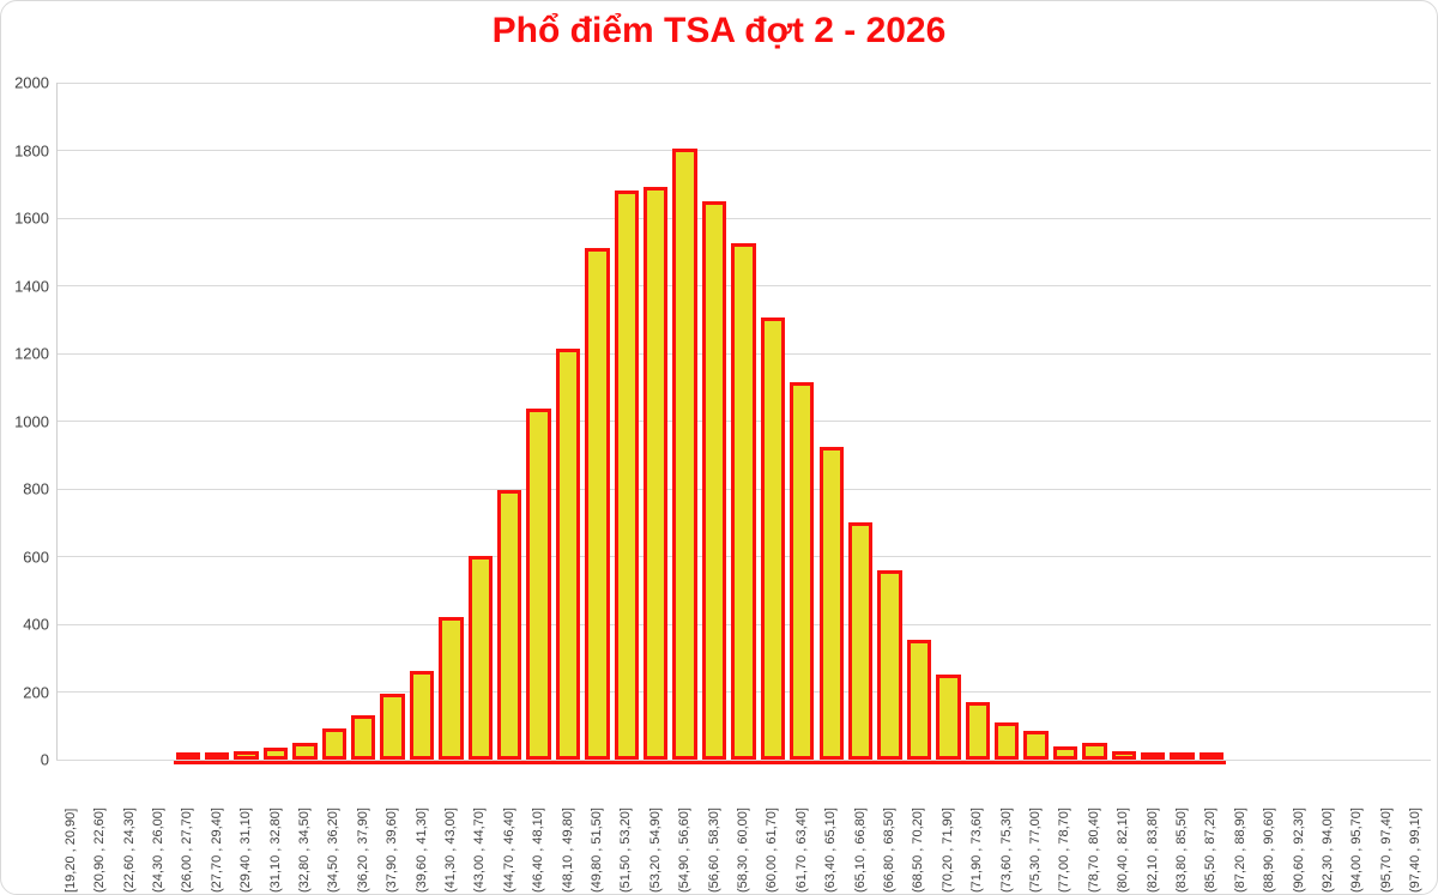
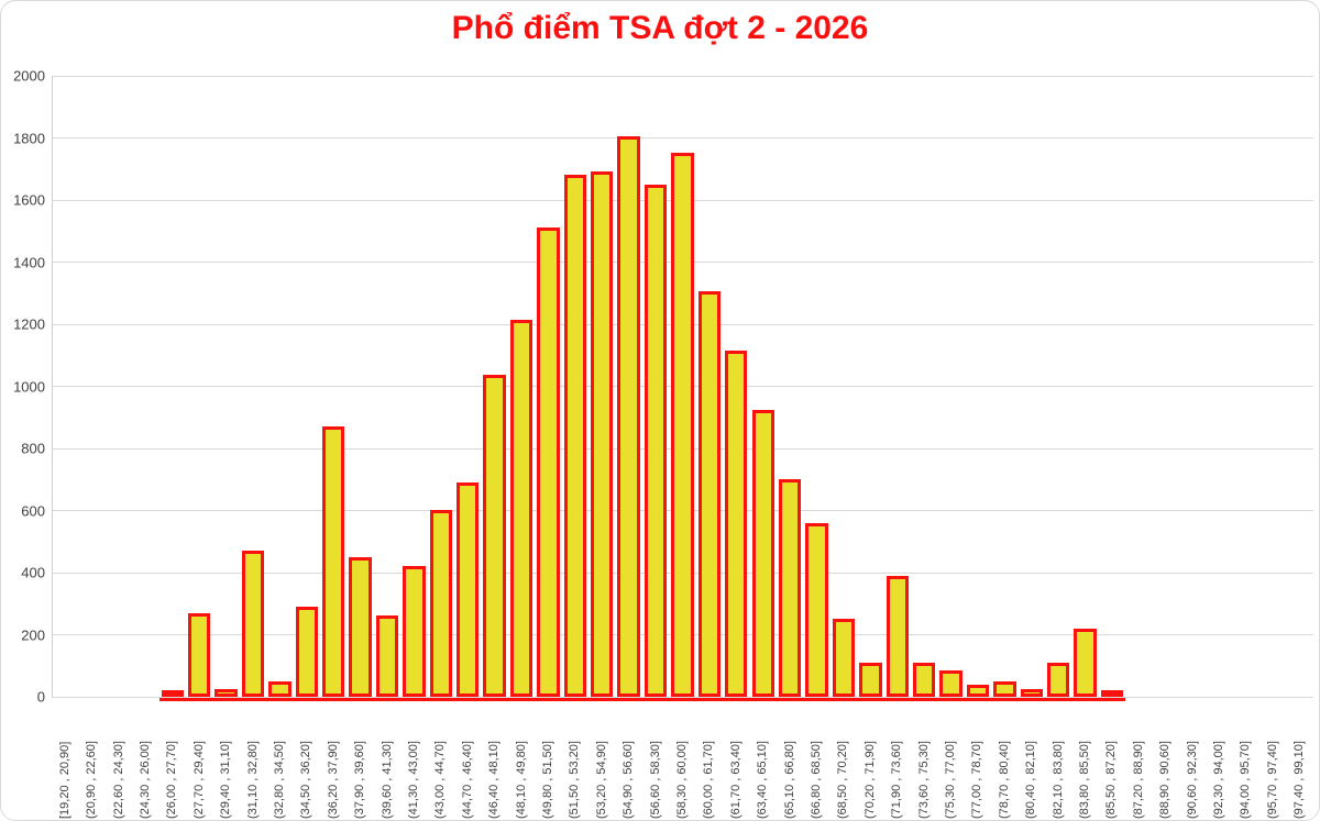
(27,70 , 29,40]: 10 -> 260
(31,10 , 32,80]: 20 -> 460
(34,50 , 36,20]: 80 -> 280
(36,20 , 37,90]: 120 -> 860
(37,90 , 39,60]: 180 -> 440
(44,70 , 46,40]: 780 -> 680
(58,30 , 60,00]: 1520 -> 1740
(68,50 , 70,20]: 340 -> 240
(70,20 , 71,90]: 240 -> 100
(71,90 , 73,60]: 160 -> 380
(82,10 , 83,80]: 10 -> 100
(83,80 , 85,50]: 10 -> 210
